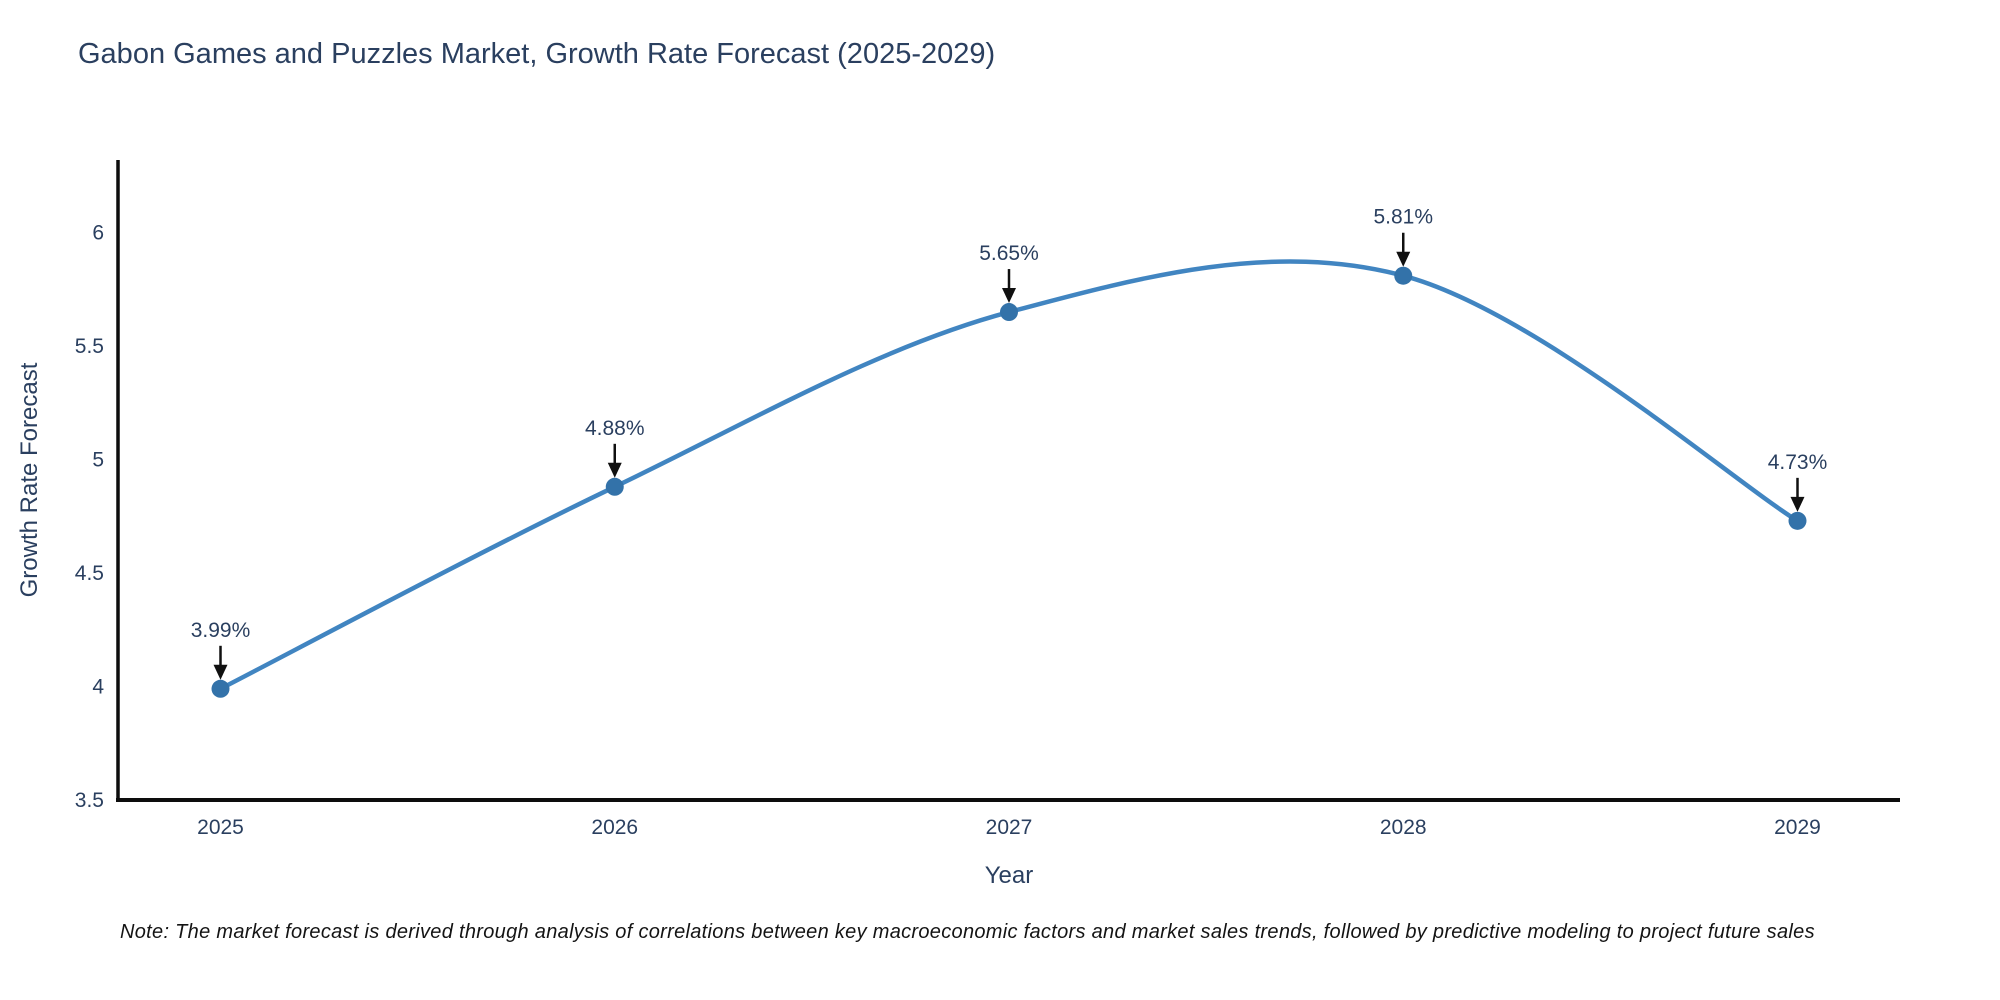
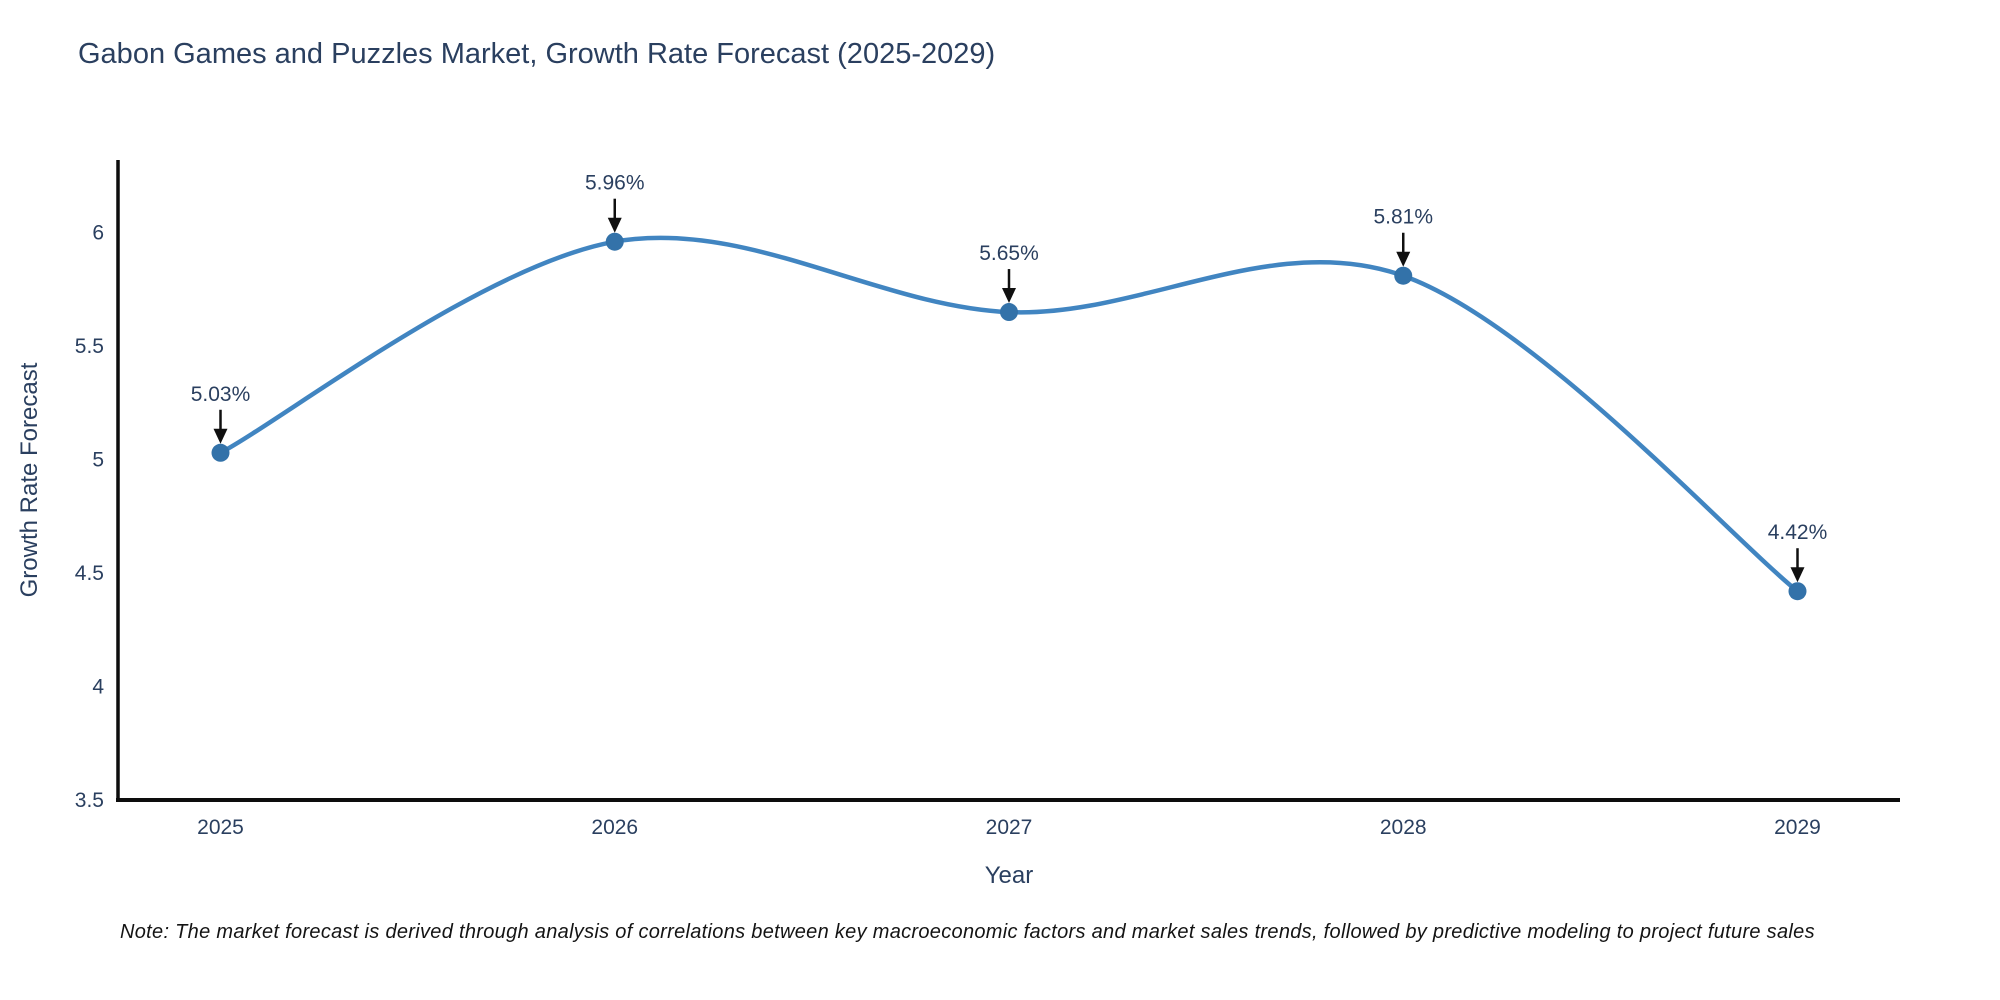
2025: 3.99% -> 5.03%
2026: 4.88% -> 5.96%
2029: 4.73% -> 4.42%
